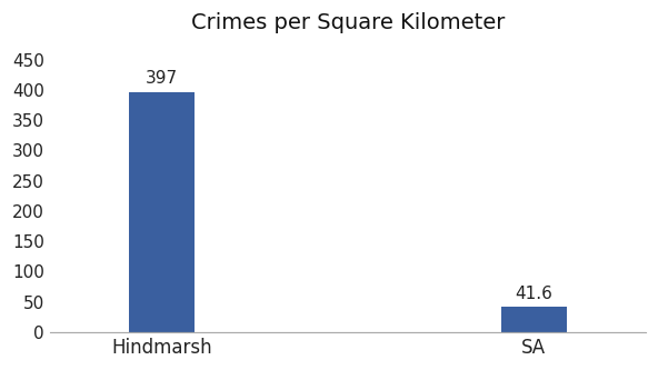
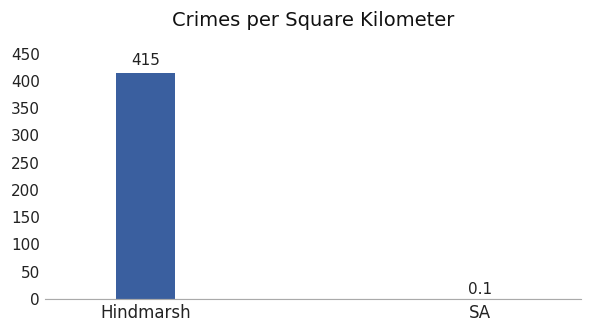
Hindmarsh: 397 -> 415
SA: 41.6 -> 0.1
